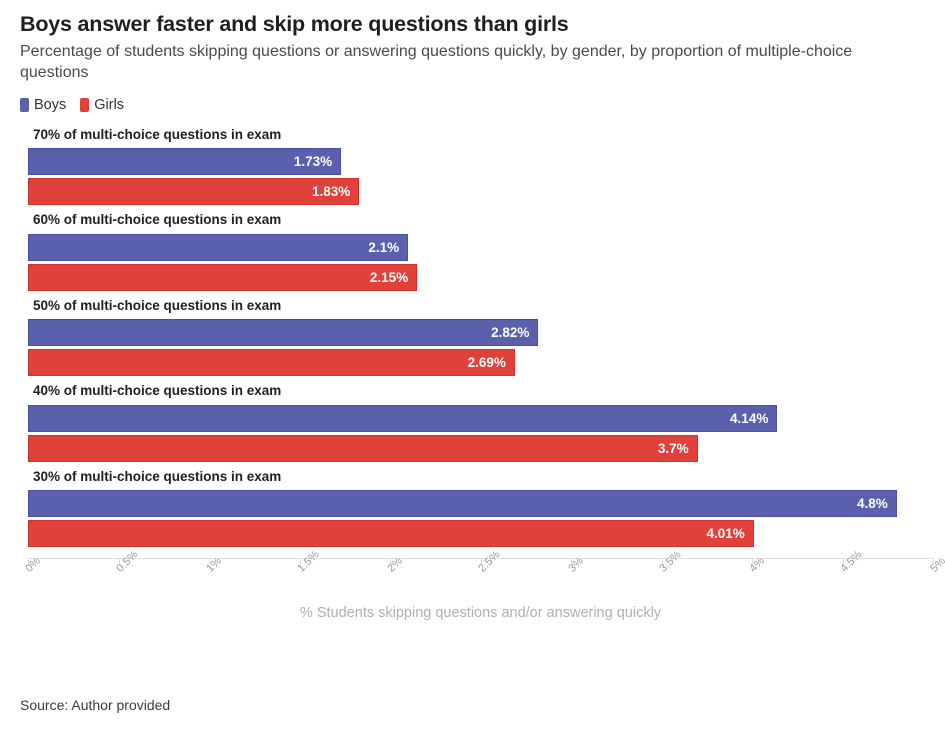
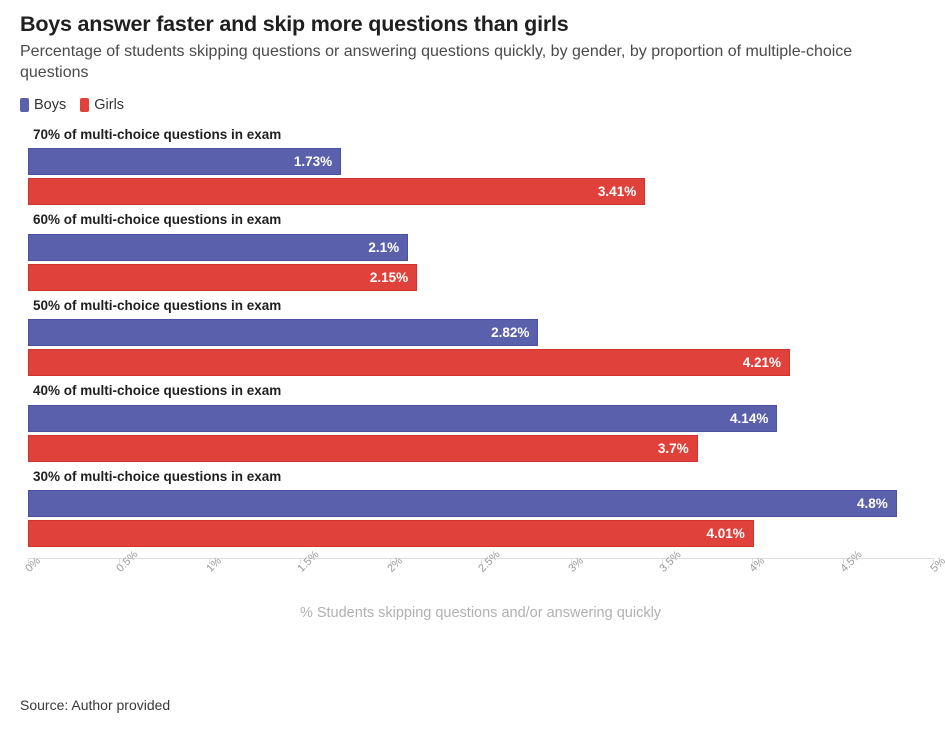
Girls/70% of multi-choice questions in exam: 1.83% -> 3.41%
Girls/50% of multi-choice questions in exam: 2.69% -> 4.21%
